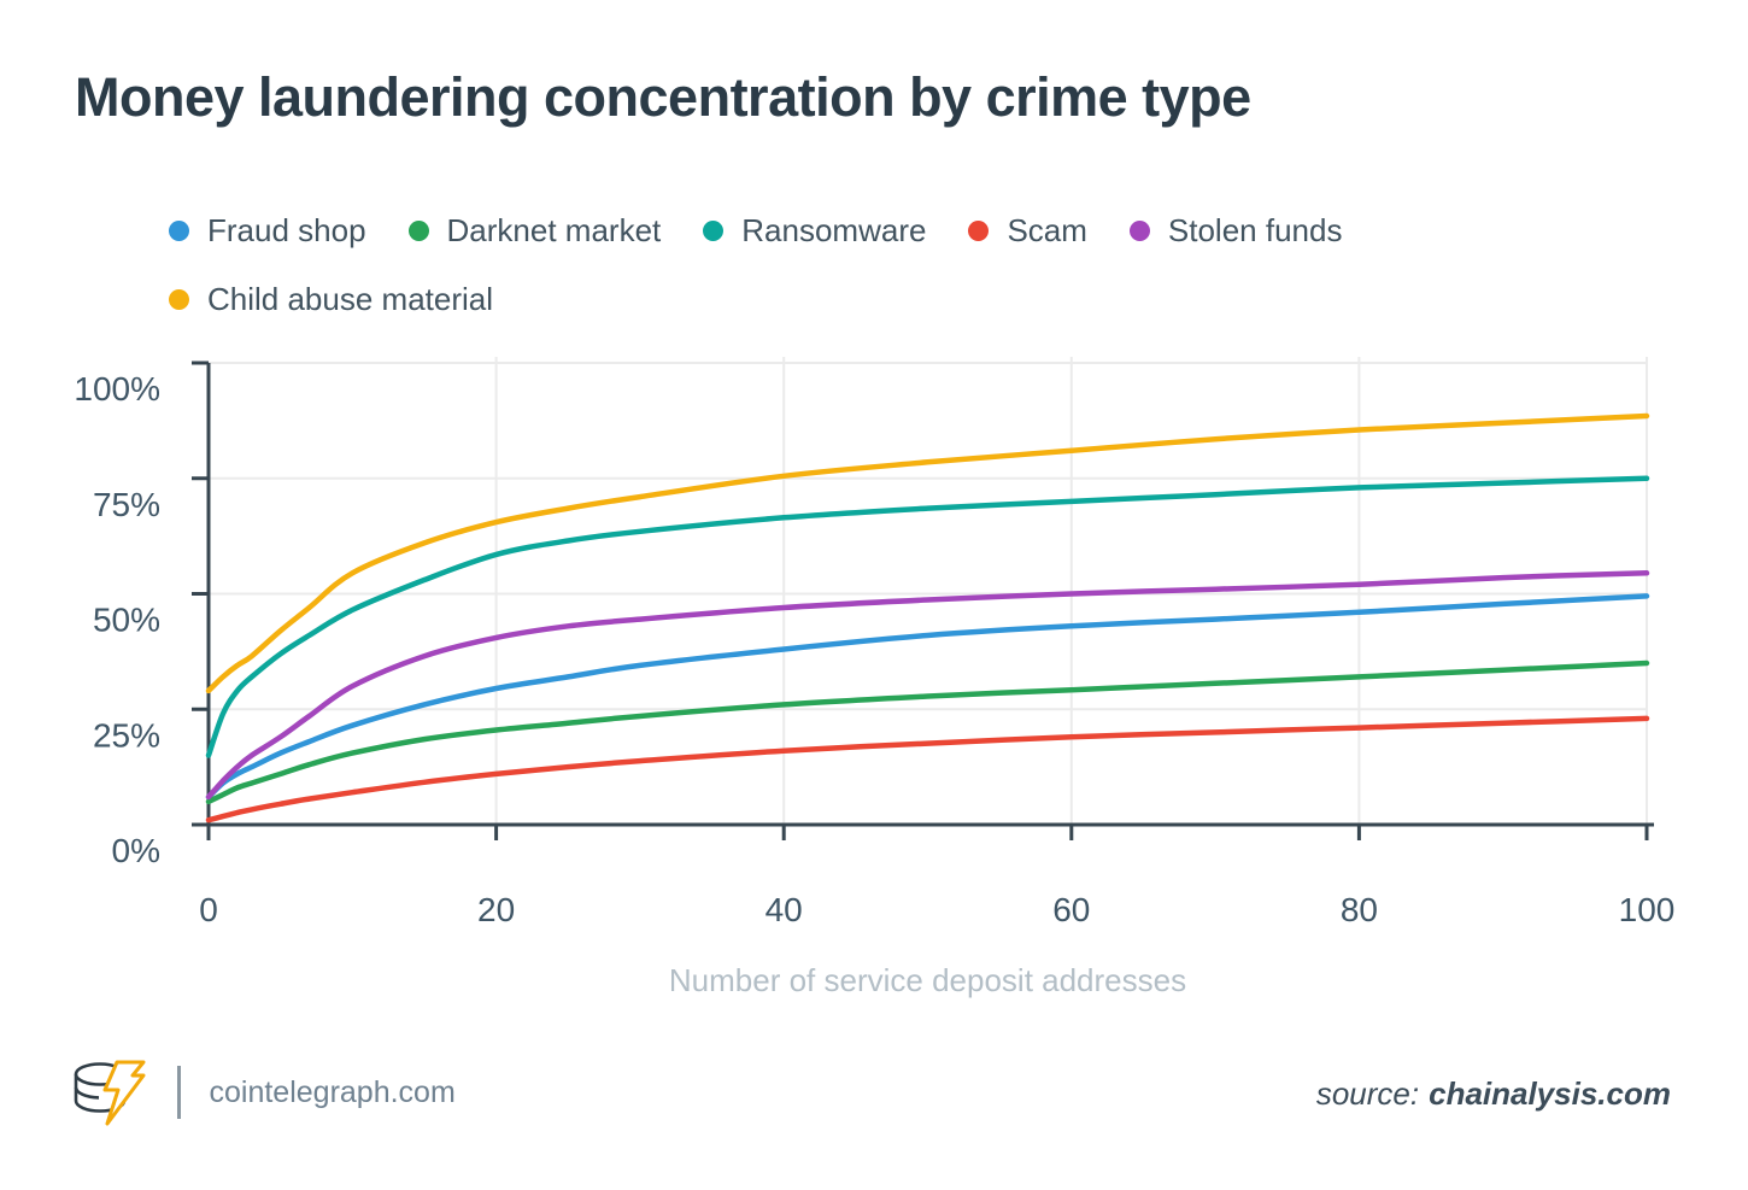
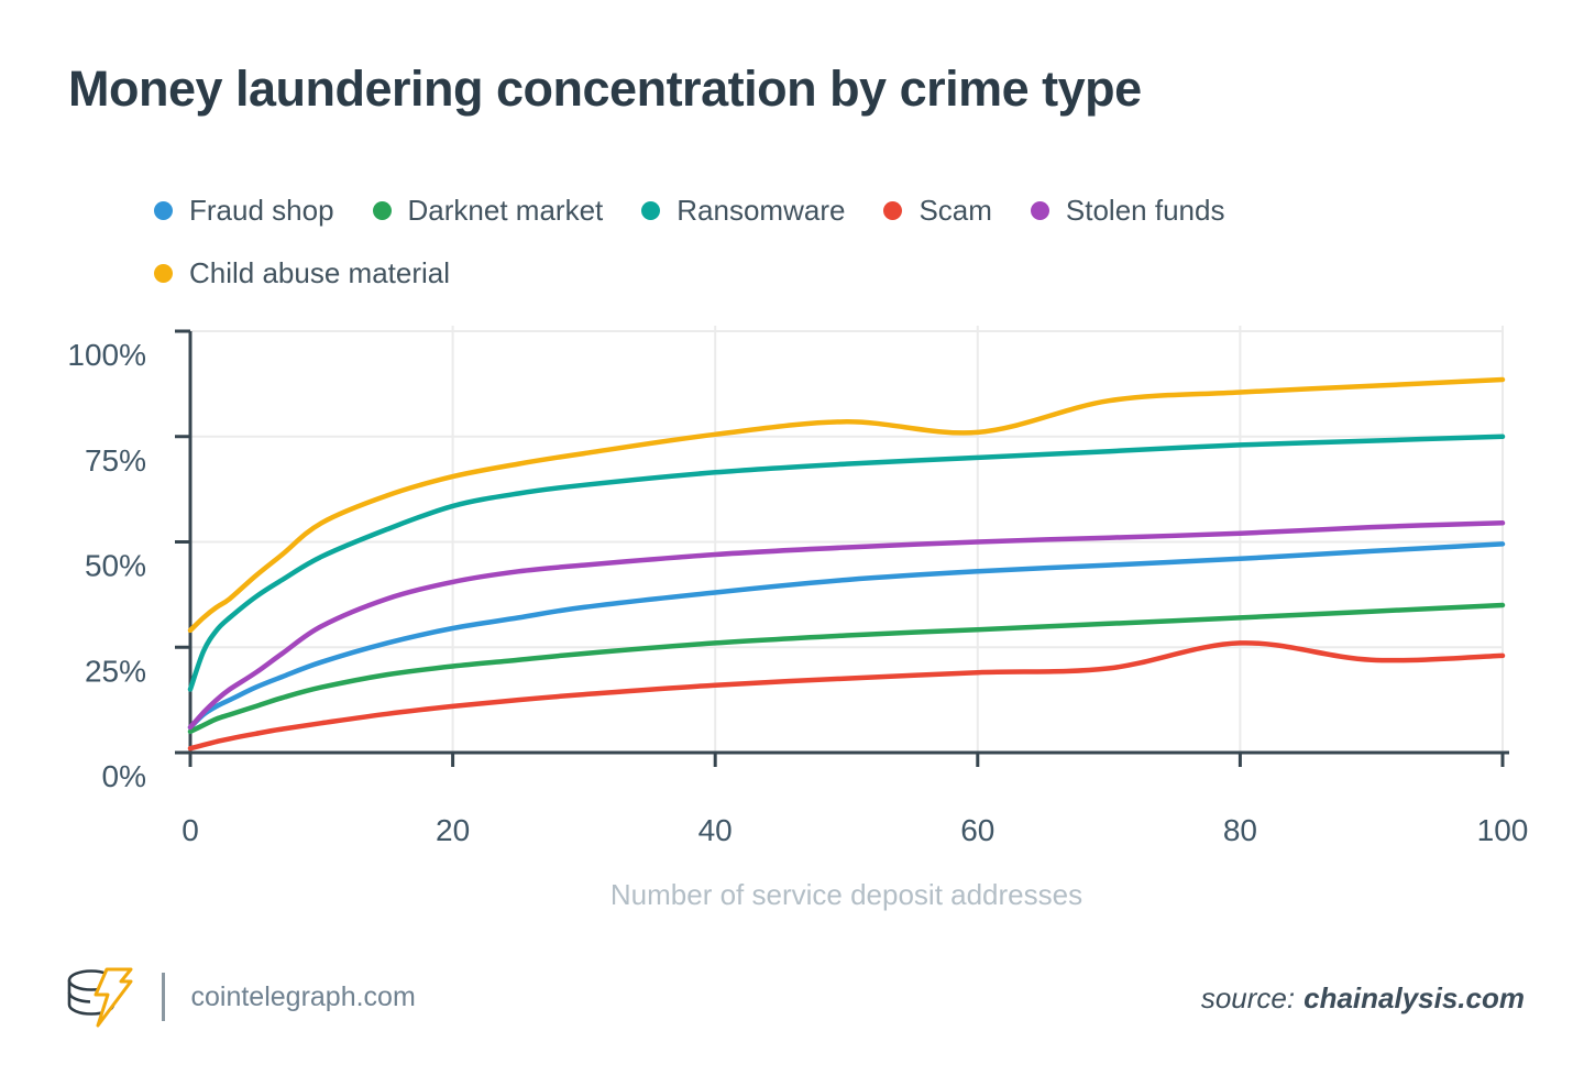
Child abuse material/60: 81% -> 76%
Scam/80: 21% -> 26%
